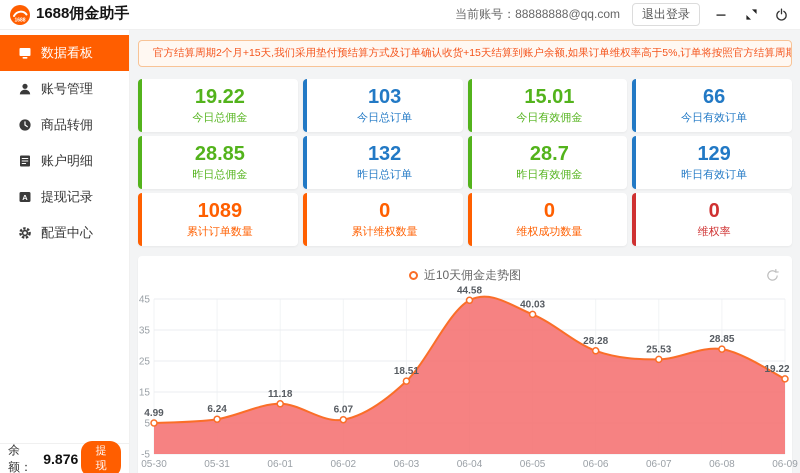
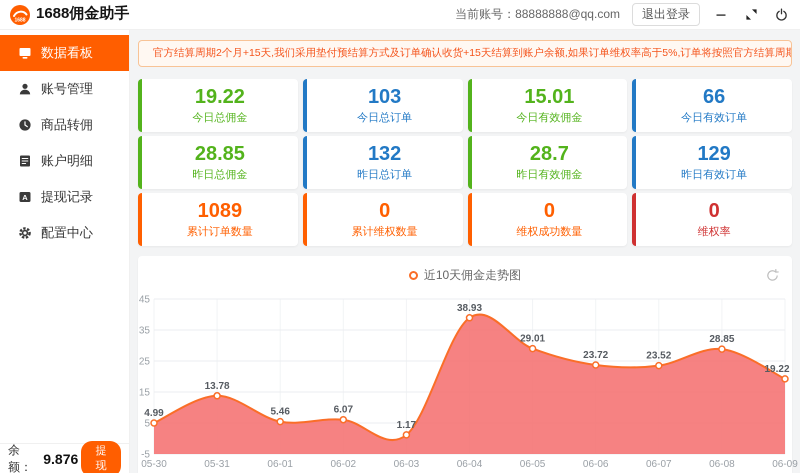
05-31: 6.24 -> 13.78
06-01: 11.18 -> 5.46
06-03: 18.51 -> 1.17
06-04: 44.58 -> 38.93
06-05: 40.03 -> 29.01
06-06: 28.28 -> 23.72
06-07: 25.53 -> 23.52
